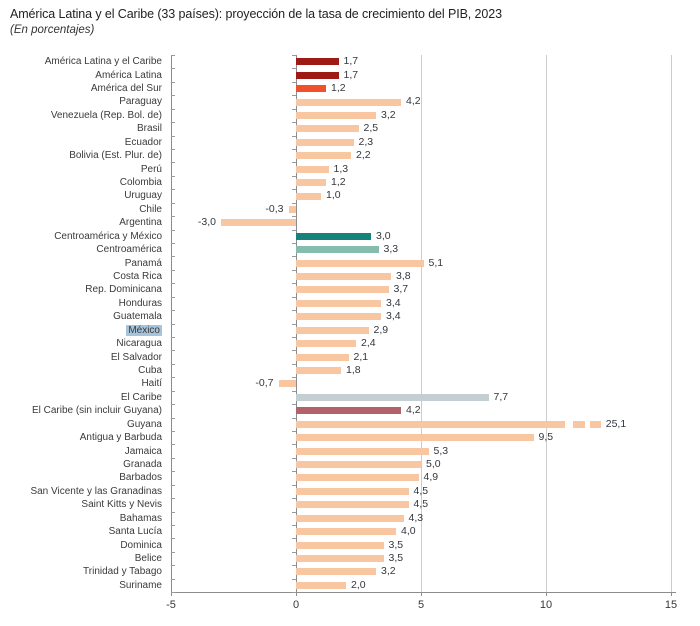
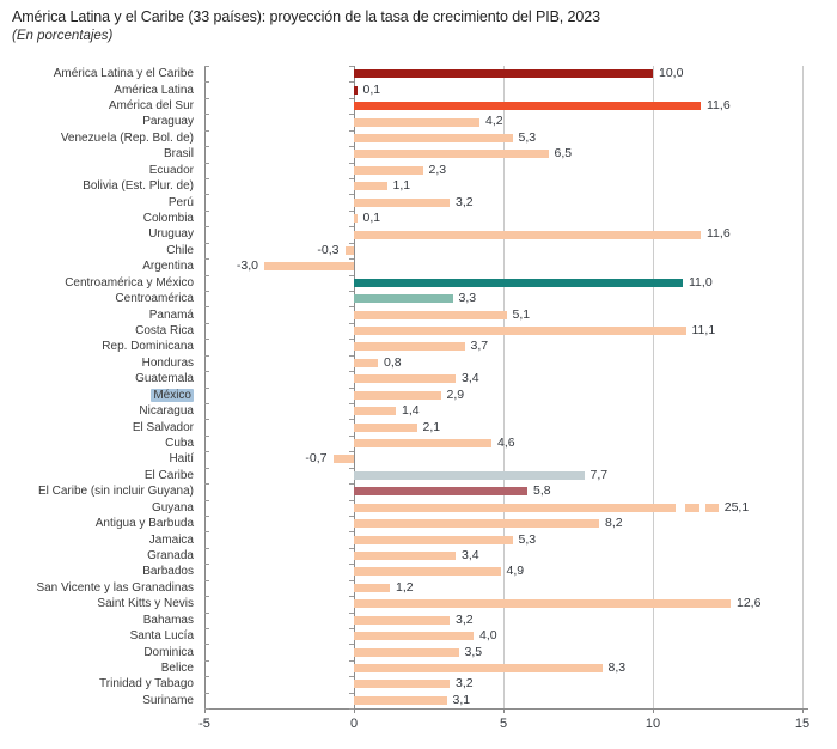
América Latina y el Caribe: 1,7 -> 10,0
América Latina: 1,7 -> 0,1
América del Sur: 1,2 -> 11,6
Venezuela (Rep. Bol. de): 3,2 -> 5,3
Brasil: 2,5 -> 6,5
Bolivia (Est. Plur. de): 2,2 -> 1,1
Perú: 1,3 -> 3,2
Colombia: 1,2 -> 0,1
Uruguay: 1,0 -> 11,6
Centroamérica y México: 3,0 -> 11,0
Costa Rica: 3,8 -> 11,1
Honduras: 3,4 -> 0,8
Nicaragua: 2,4 -> 1,4
Cuba: 1,8 -> 4,6
El Caribe (sin incluir Guyana): 4,2 -> 5,8
Antigua y Barbuda: 9,5 -> 8,2
Granada: 5,0 -> 3,4
San Vicente y las Granadinas: 4,5 -> 1,2
Saint Kitts y Nevis: 4,5 -> 12,6
Bahamas: 4,3 -> 3,2
Belice: 3,5 -> 8,3
Suriname: 2,0 -> 3,1
